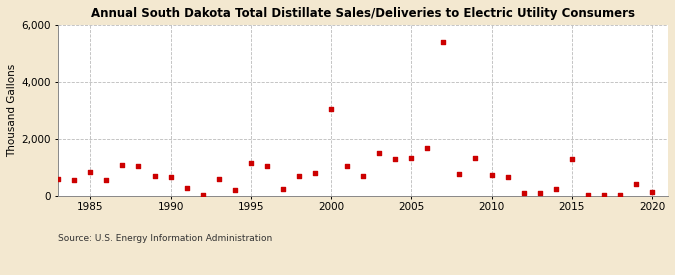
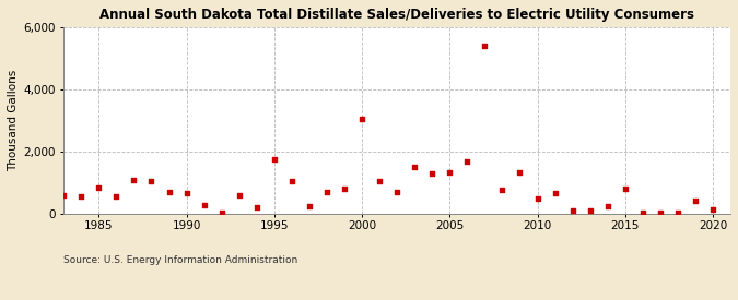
1995: 1,150 -> 1,750
2010: 750 -> 500
2015: 1,300 -> 800
